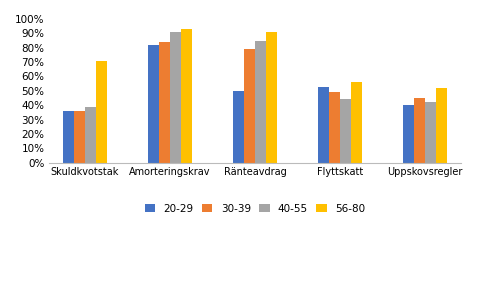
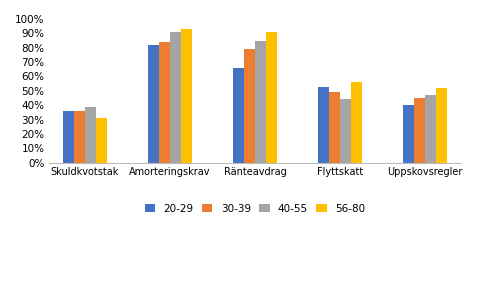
56-80/Skuldkvotstak: 71% -> 31%
20-29/Ränteavdrag: 50% -> 66%
40-55/Uppskovsregler: 42% -> 47%
